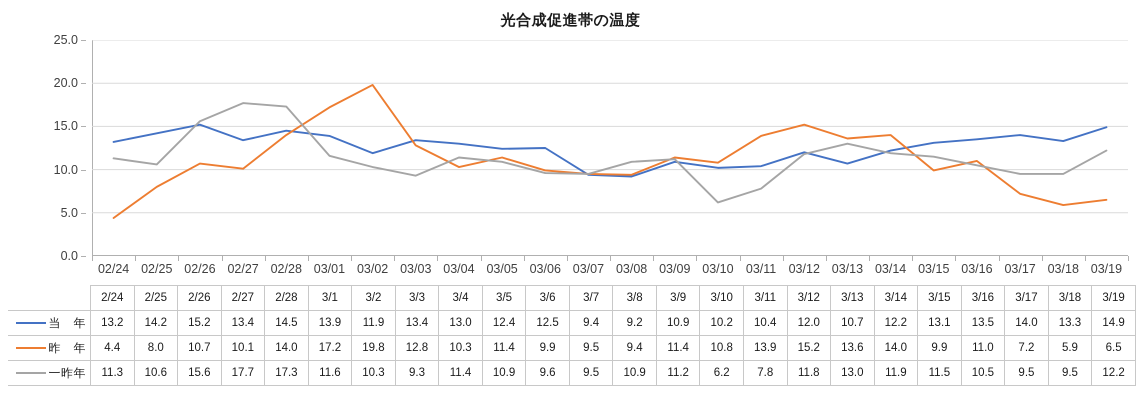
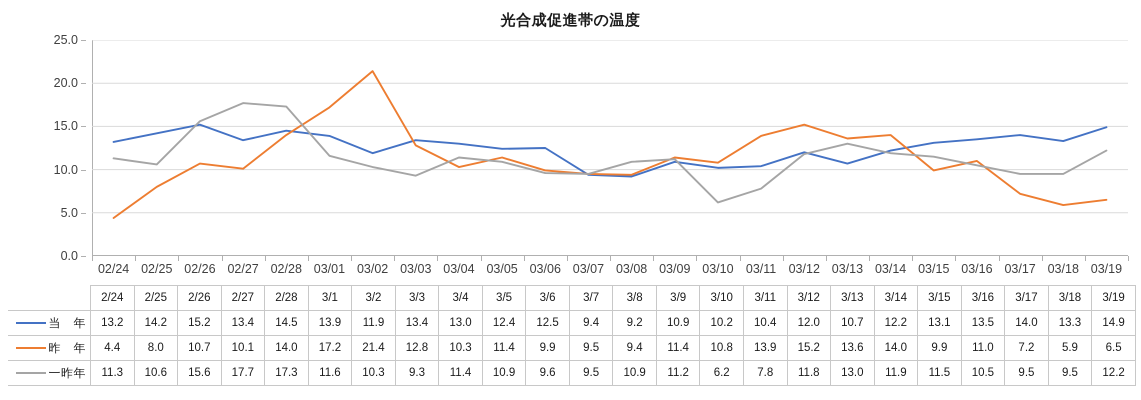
昨 年/3/2: 19.8 -> 21.4
